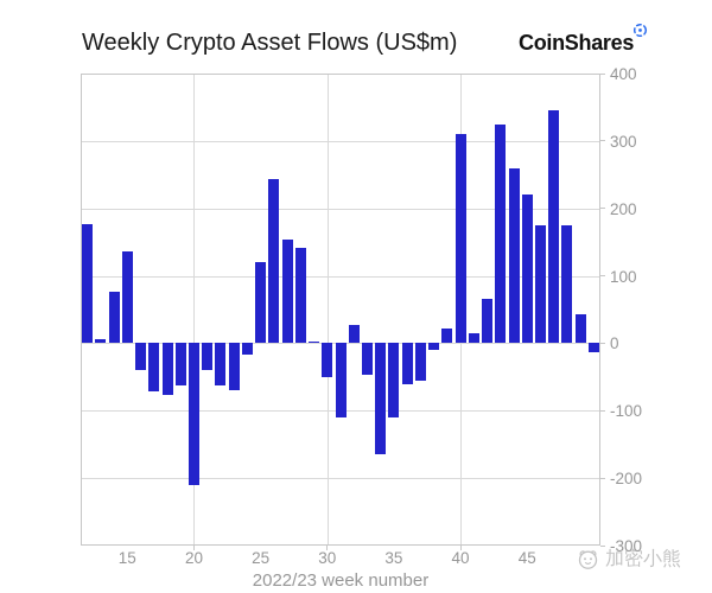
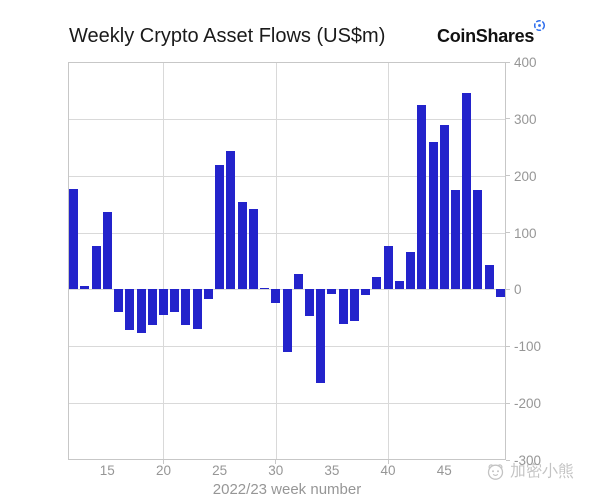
20: -210 -> -40
25: 120 -> 220
30: -50 -> -20
35: -110 -> -10
40: 310 -> 80
45: 220 -> 290
